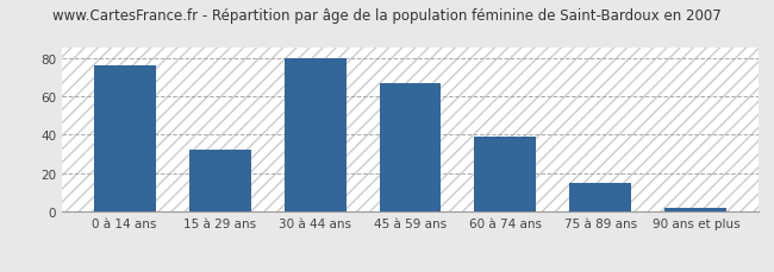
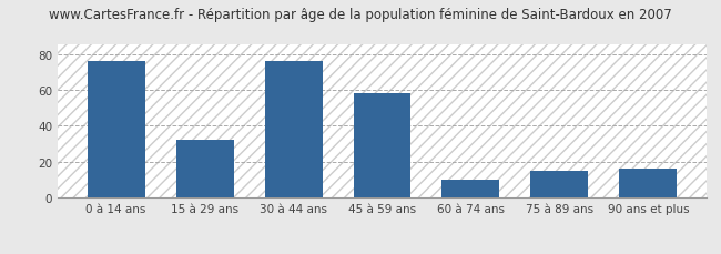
30 à 44 ans: 80 -> 76
45 à 59 ans: 67 -> 58
60 à 74 ans: 39 -> 10
90 ans et plus: 2 -> 16
